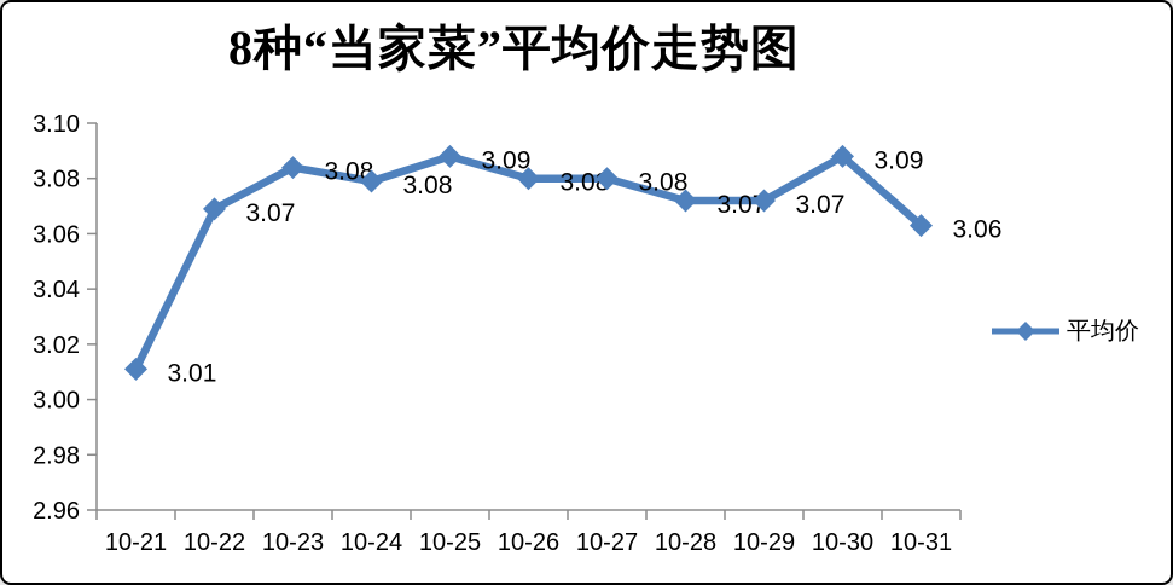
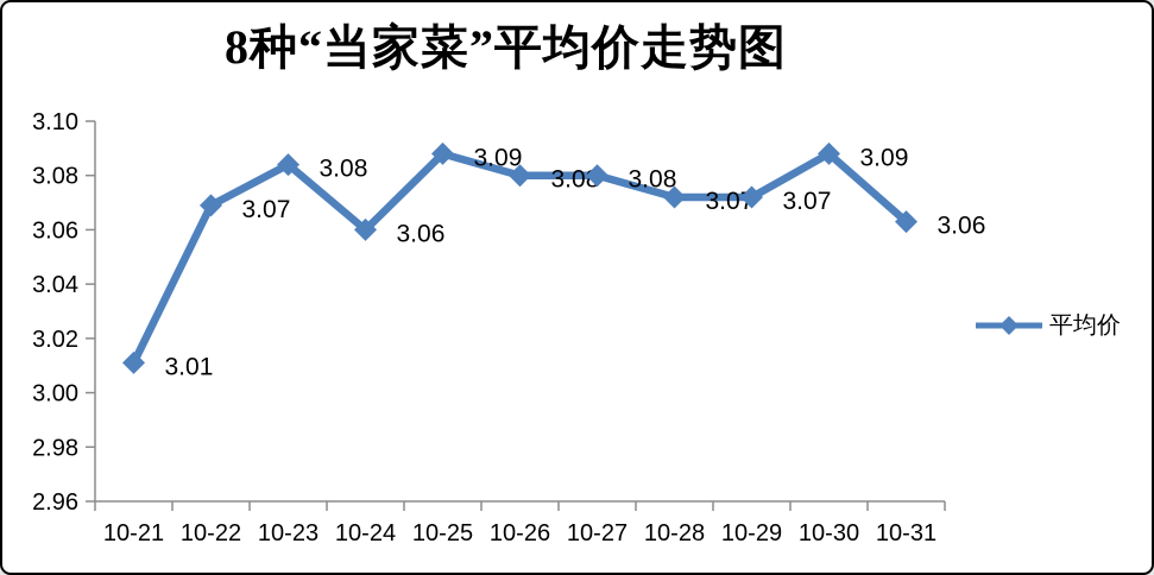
10-24: 3.08 -> 3.06
